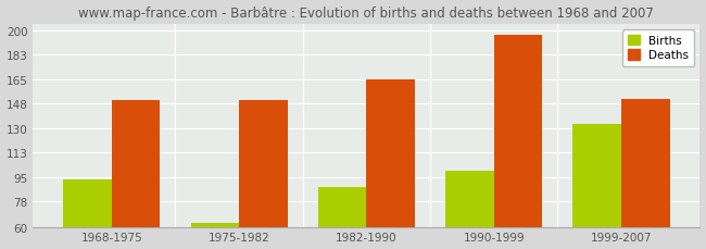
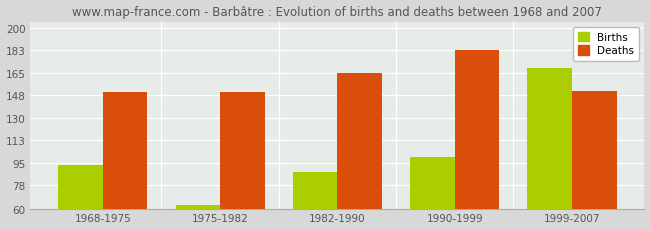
Deaths/1990-1999: 197 -> 183
Births/1999-2007: 133 -> 169
